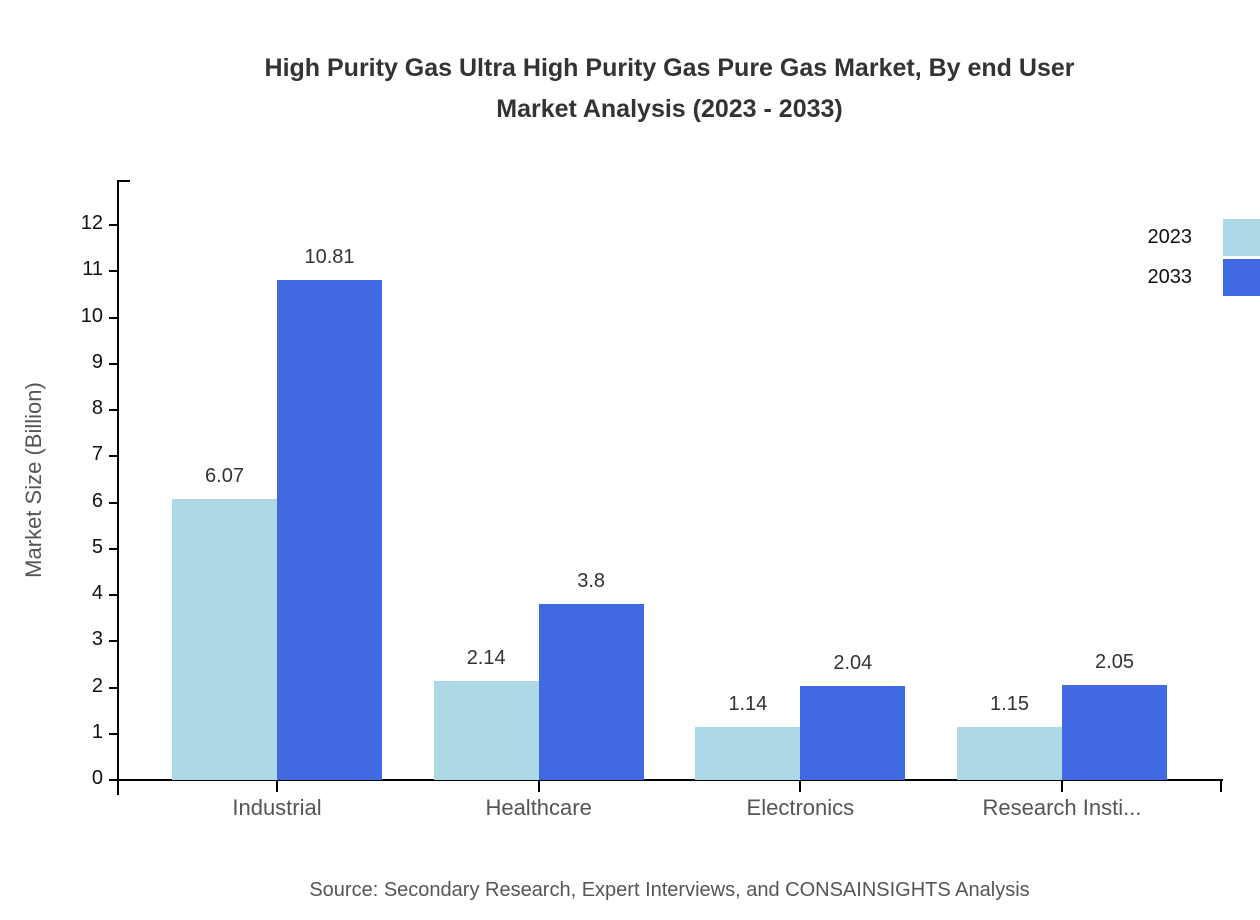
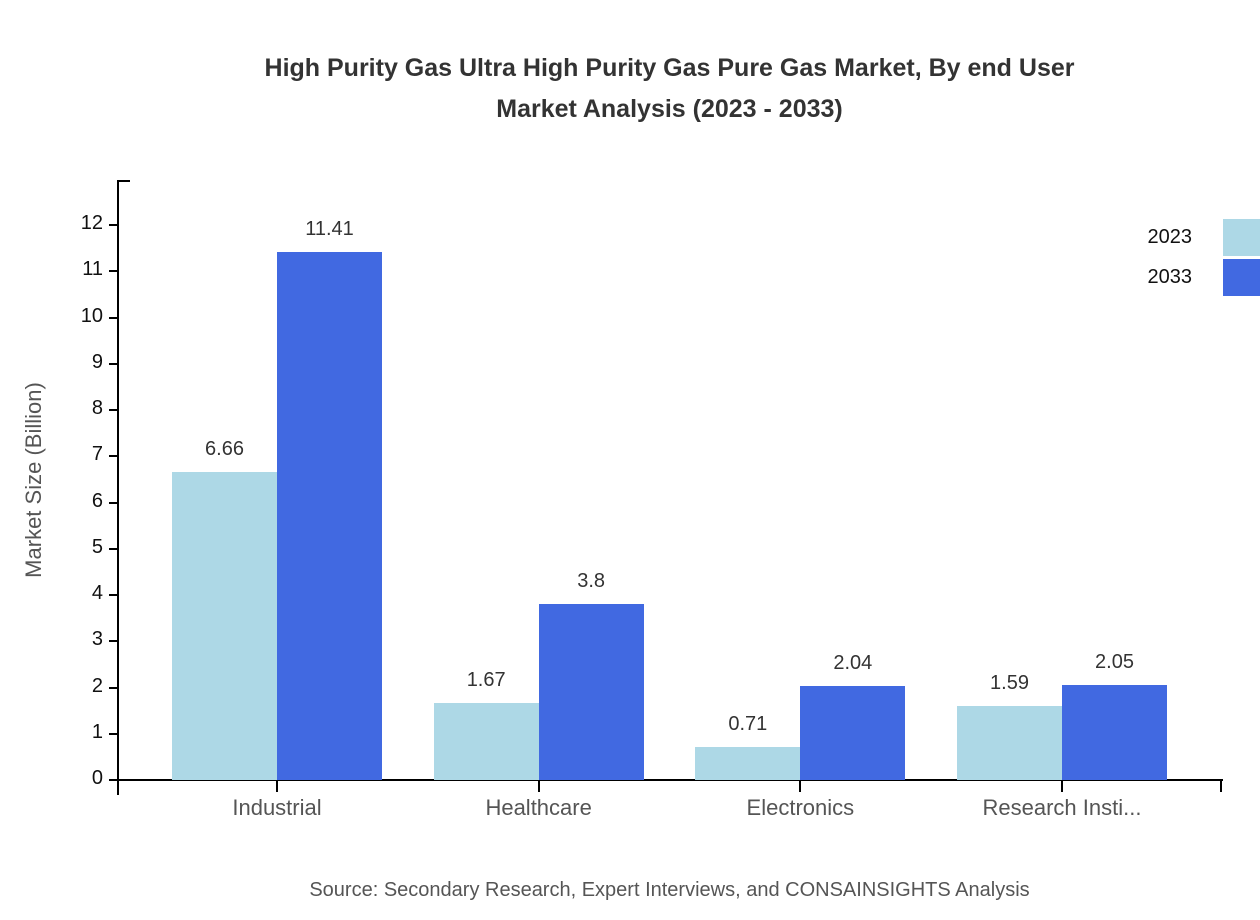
2023/Industrial: 6.07 -> 6.66
2033/Industrial: 10.81 -> 11.41
2023/Healthcare: 2.14 -> 1.67
2023/Electronics: 1.14 -> 0.71
2023/Research Insti...: 1.15 -> 1.59
